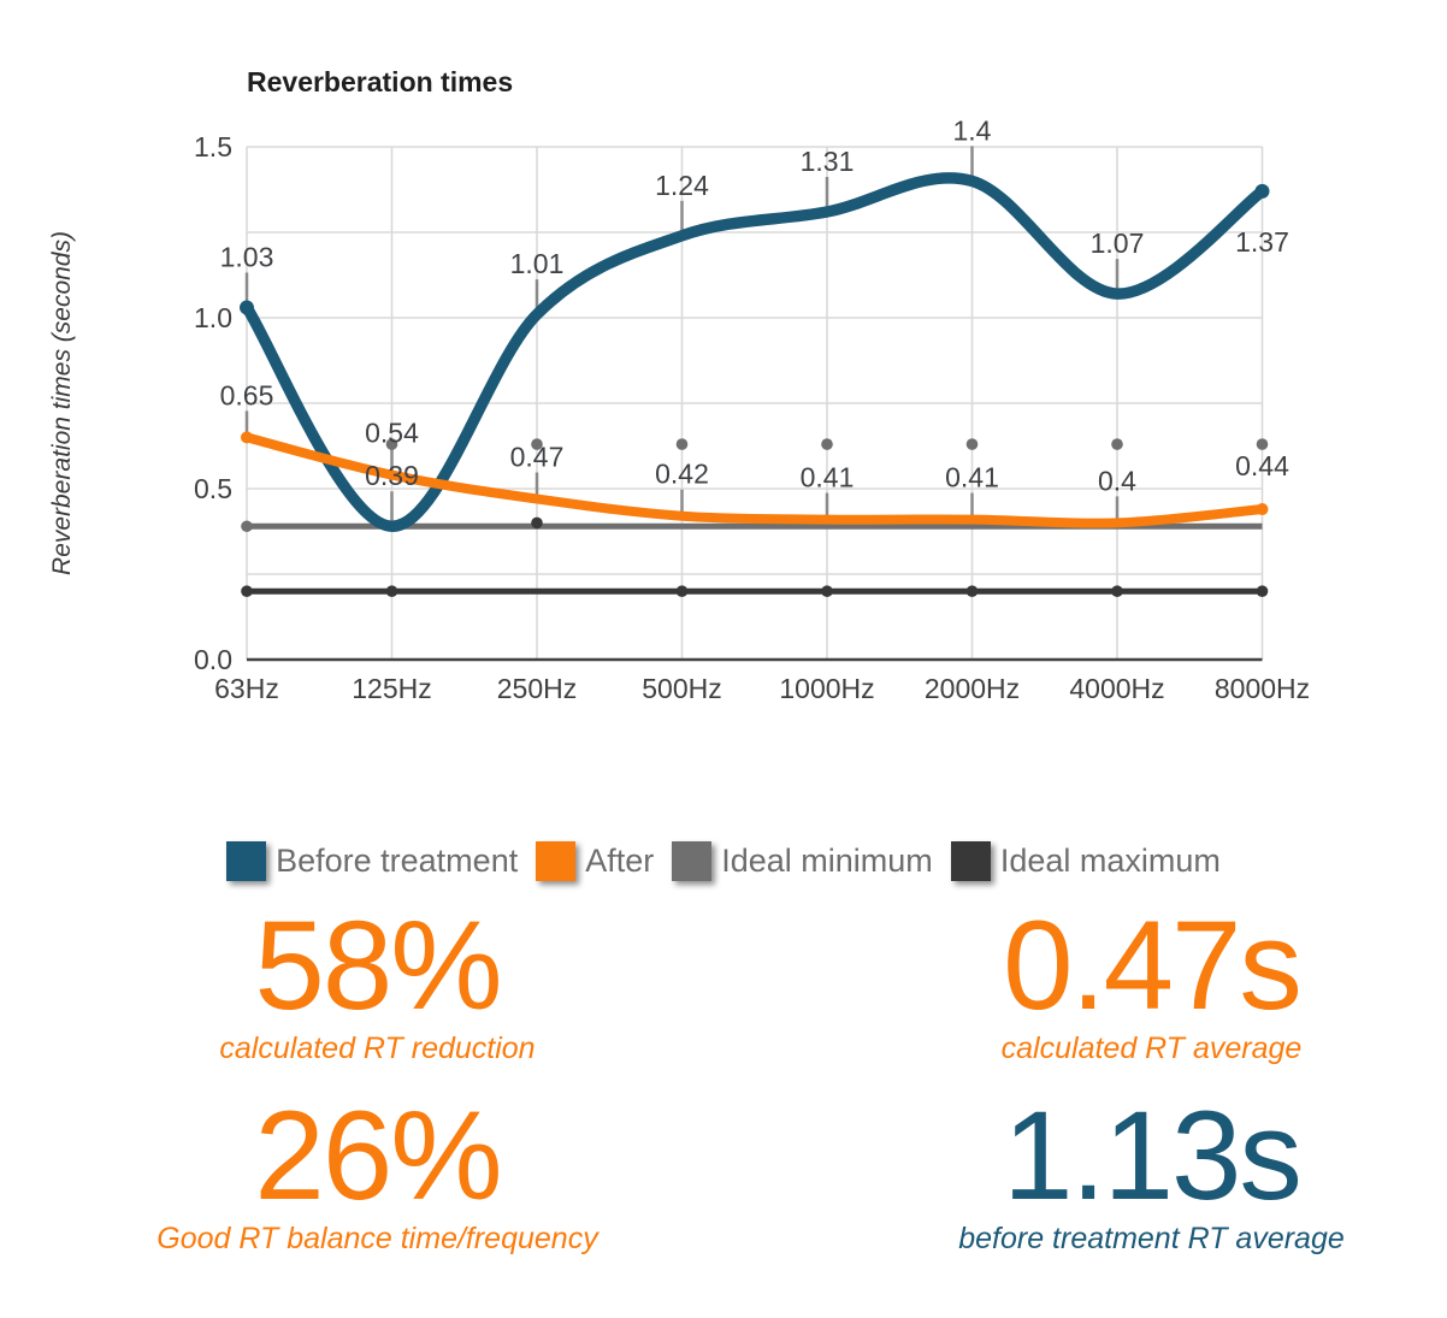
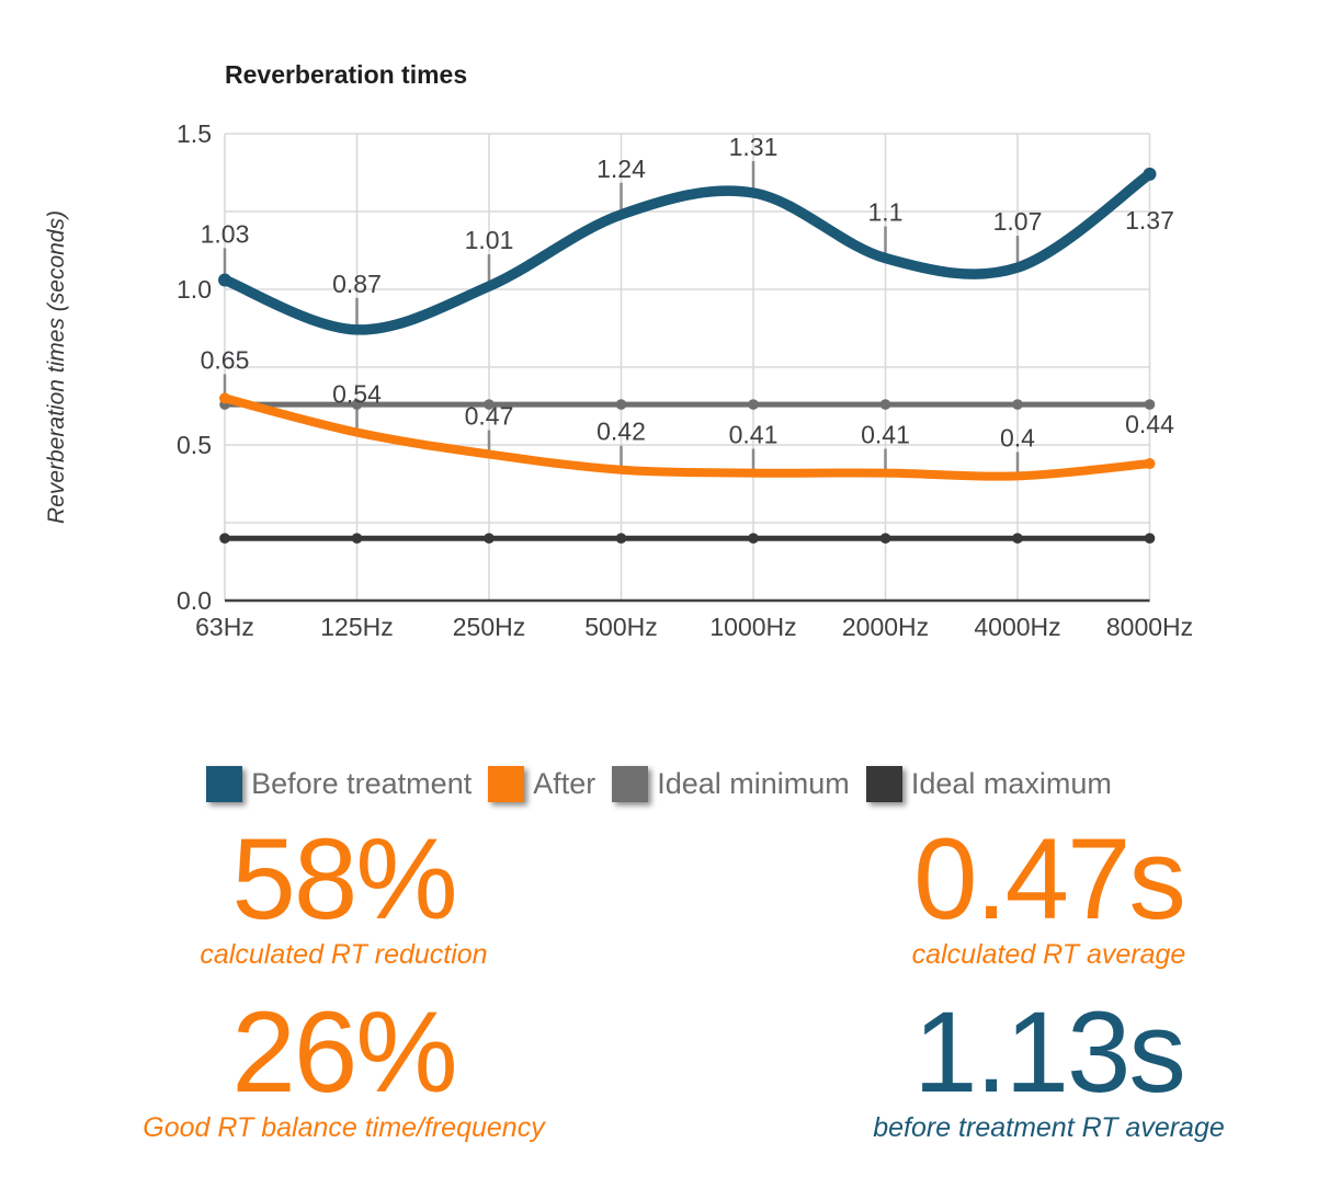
Ideal minimum/63Hz: 0.39 -> 0.63
Before treatment/125Hz: 0.39 -> 0.87
Ideal maximum/250Hz: 0.4 -> 0.2
Before treatment/2000Hz: 1.4 -> 1.1
